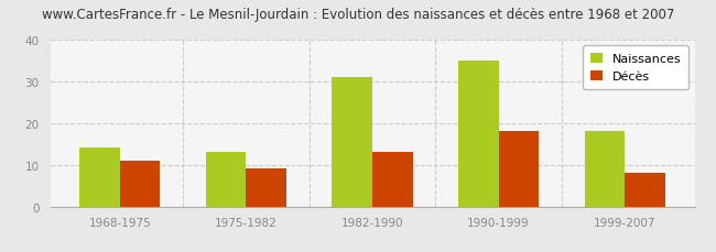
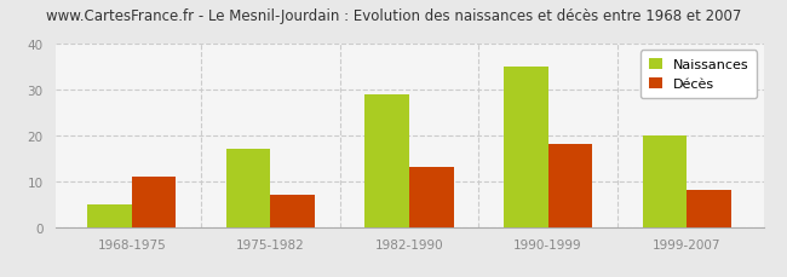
Naissances/1968-1975: 14 -> 5
Naissances/1975-1982: 13 -> 17
Décès/1975-1982: 9 -> 7
Naissances/1982-1990: 31 -> 29
Naissances/1999-2007: 18 -> 20
